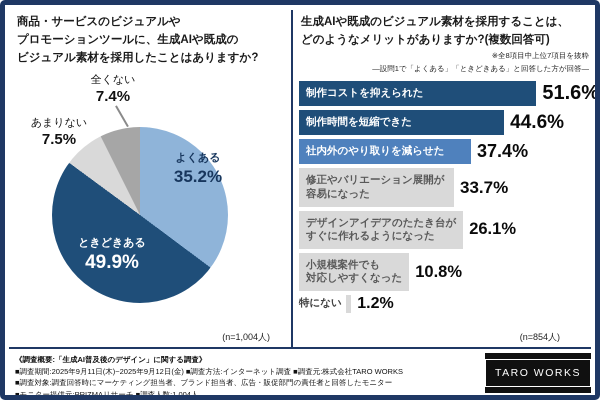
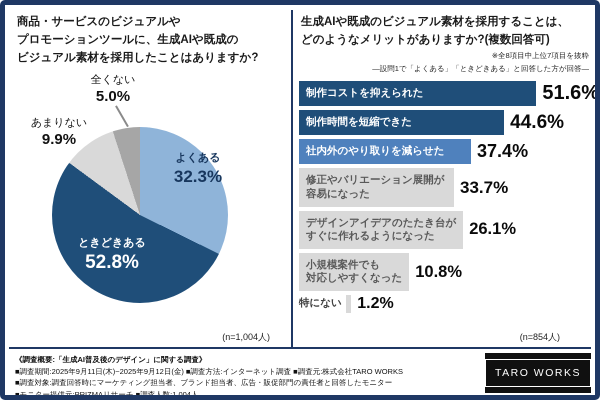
商品・サービスのビジュアルやプロモーションツールに、生成AIや既成のビジュアル素材を採用したことはありますか?/よくある: 35.2% -> 32.3%
商品・サービスのビジュアルやプロモーションツールに、生成AIや既成のビジュアル素材を採用したことはありますか?/ときどきある: 49.9% -> 52.8%
商品・サービスのビジュアルやプロモーションツールに、生成AIや既成のビジュアル素材を採用したことはありますか?/あまりない: 7.5% -> 9.9%
商品・サービスのビジュアルやプロモーションツールに、生成AIや既成のビジュアル素材を採用したことはありますか?/全くない: 7.4% -> 5.0%
